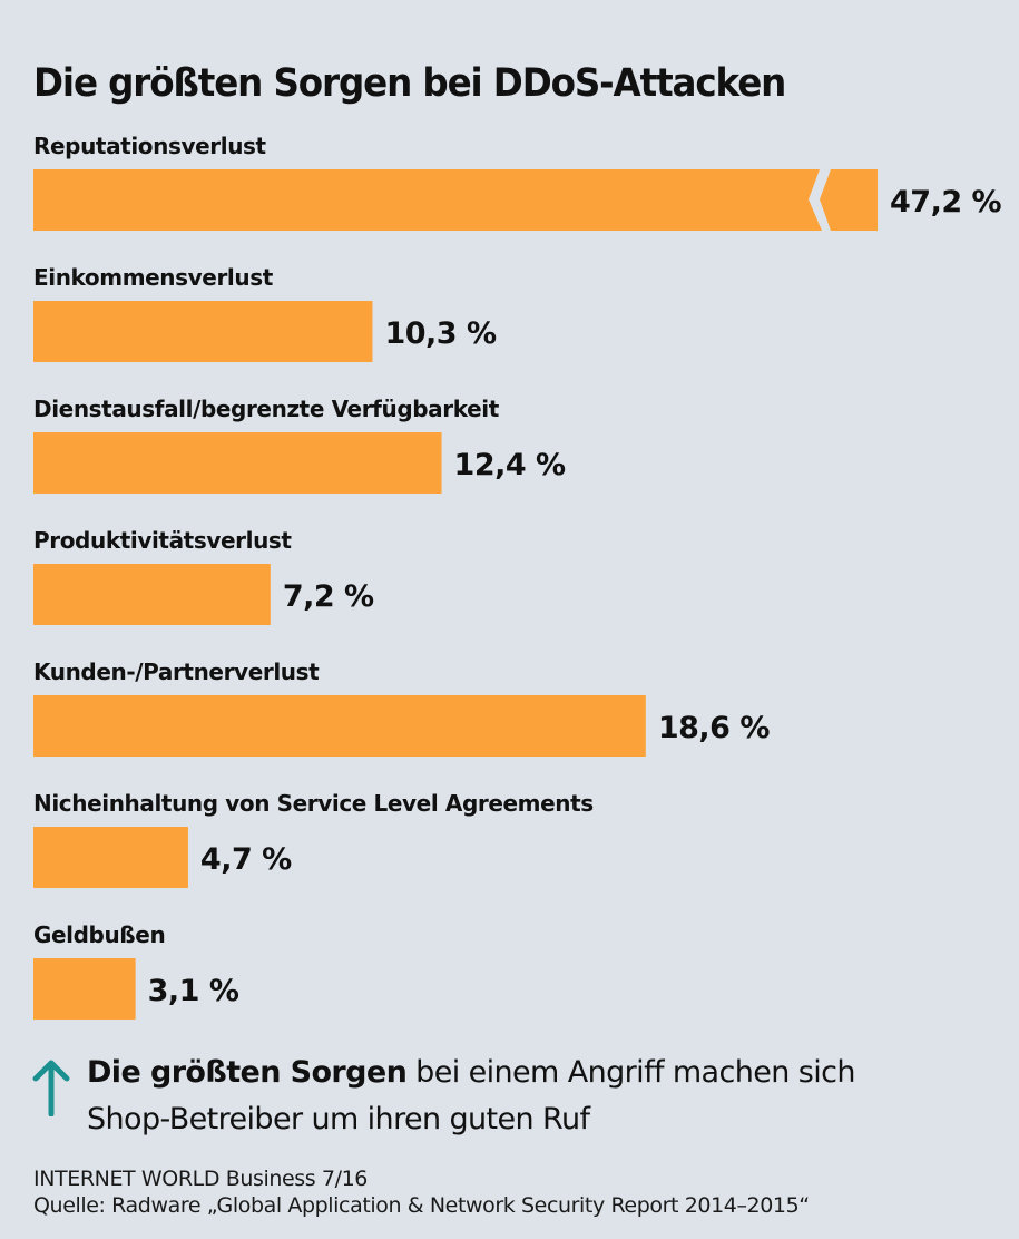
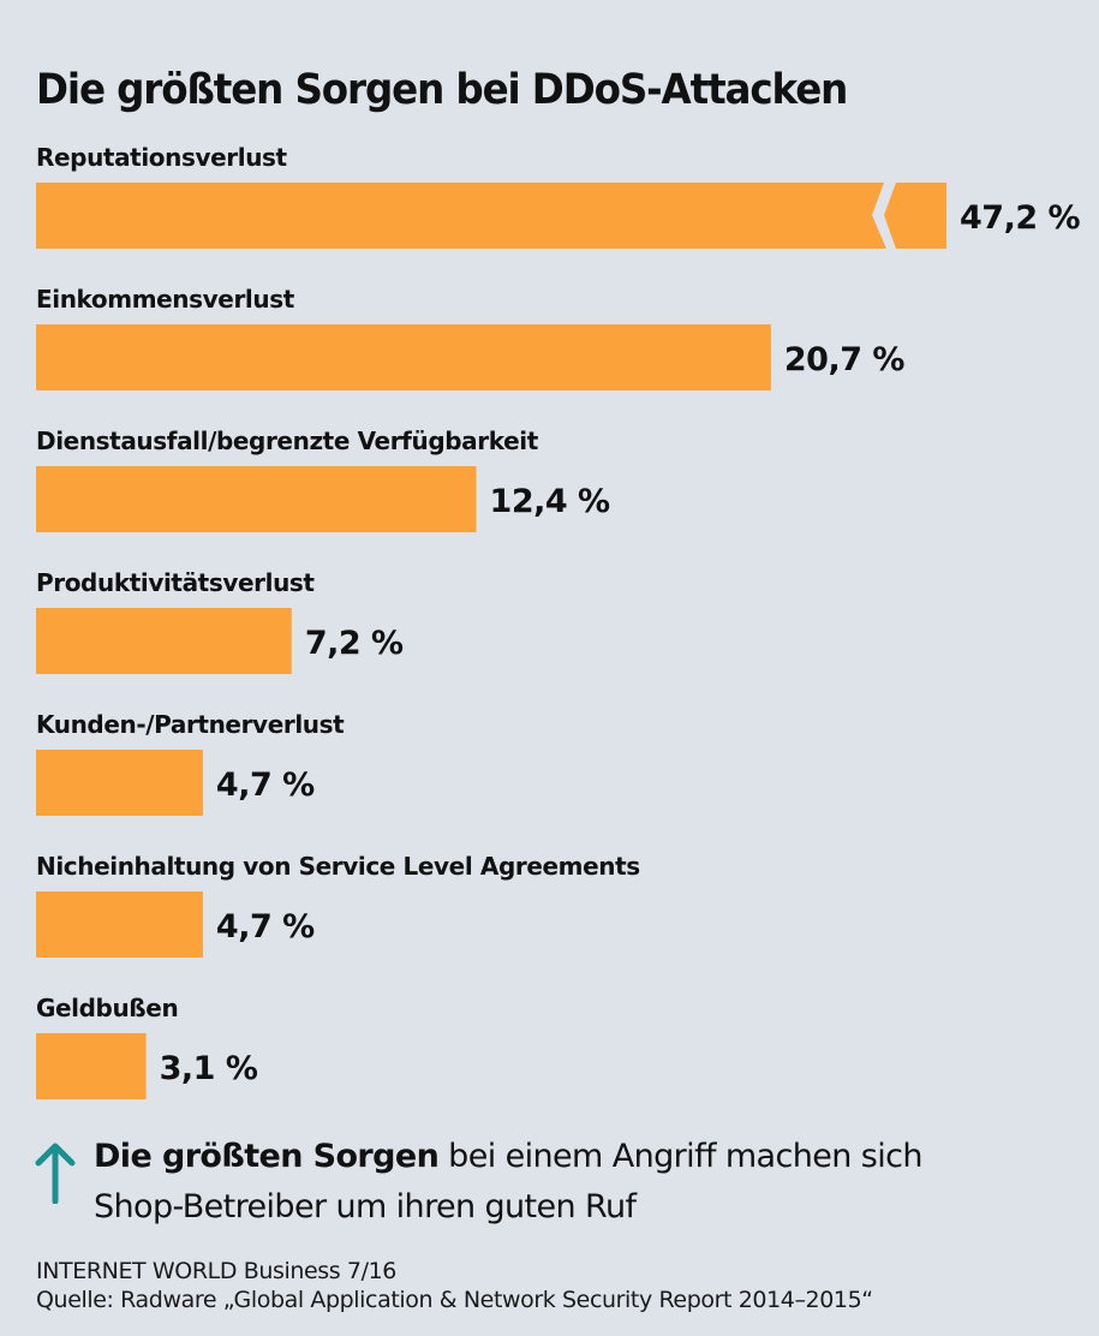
Einkommensverlust: 10,3 -> 20,7
Kunden-/Partnerverlust: 18,6 -> 4,7
